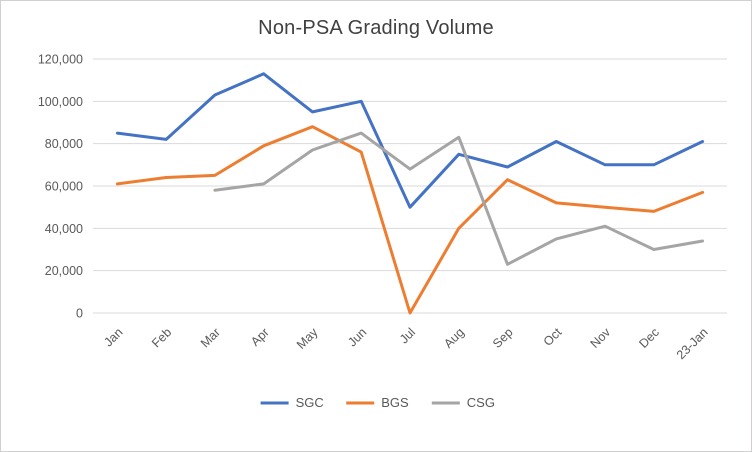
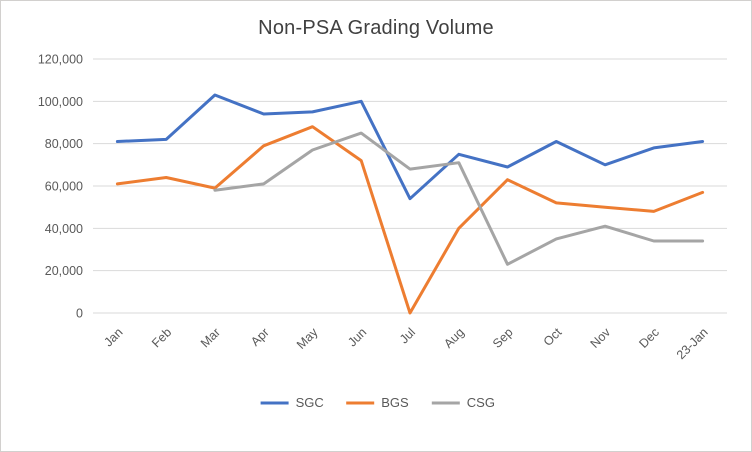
SGC/Jan: 85000 -> 81000
BGS/Mar: 65000 -> 59000
SGC/Apr: 113000 -> 94000
BGS/Jun: 76000 -> 72000
SGC/Jul: 50000 -> 54000
CSG/Aug: 83000 -> 71000
SGC/Dec: 70000 -> 78000
CSG/Dec: 30000 -> 34000
